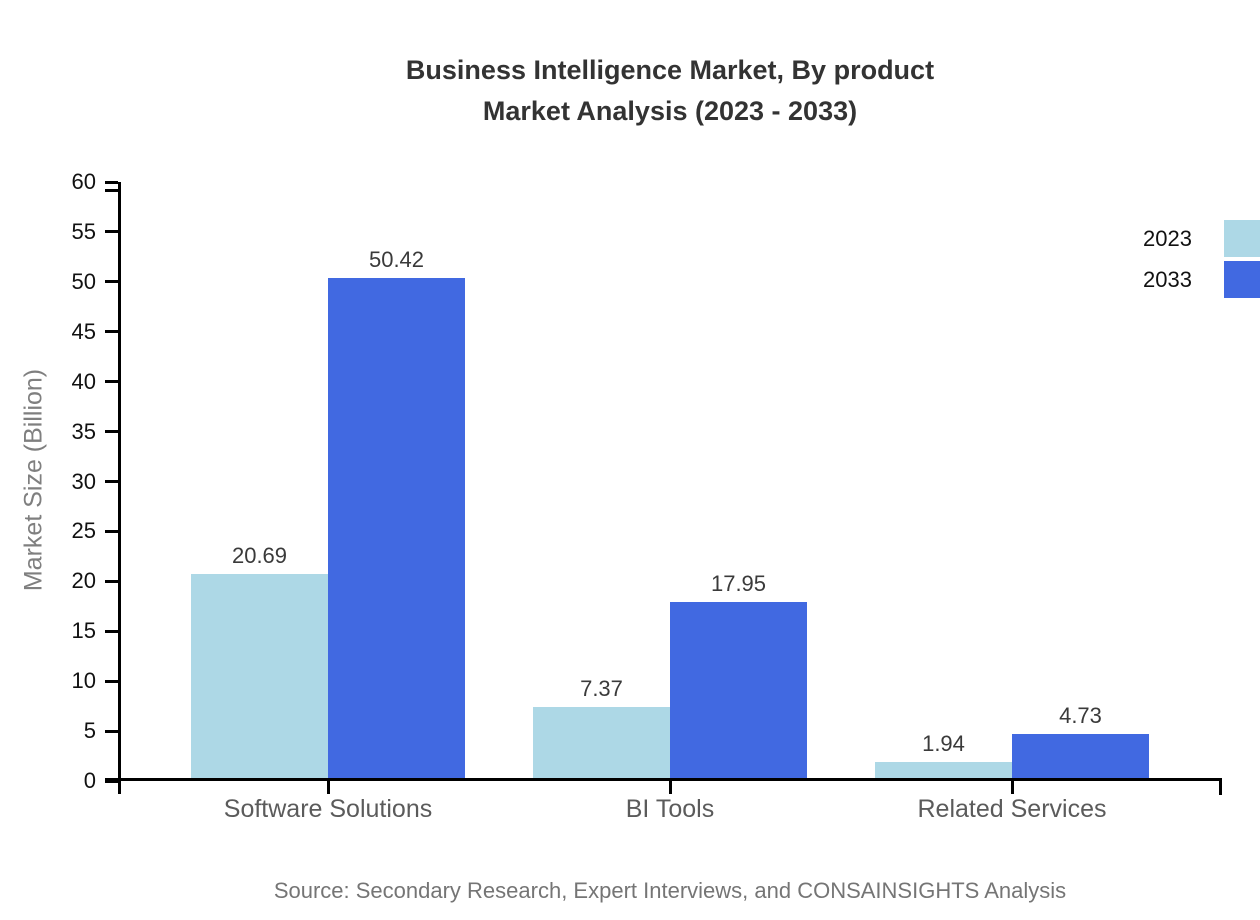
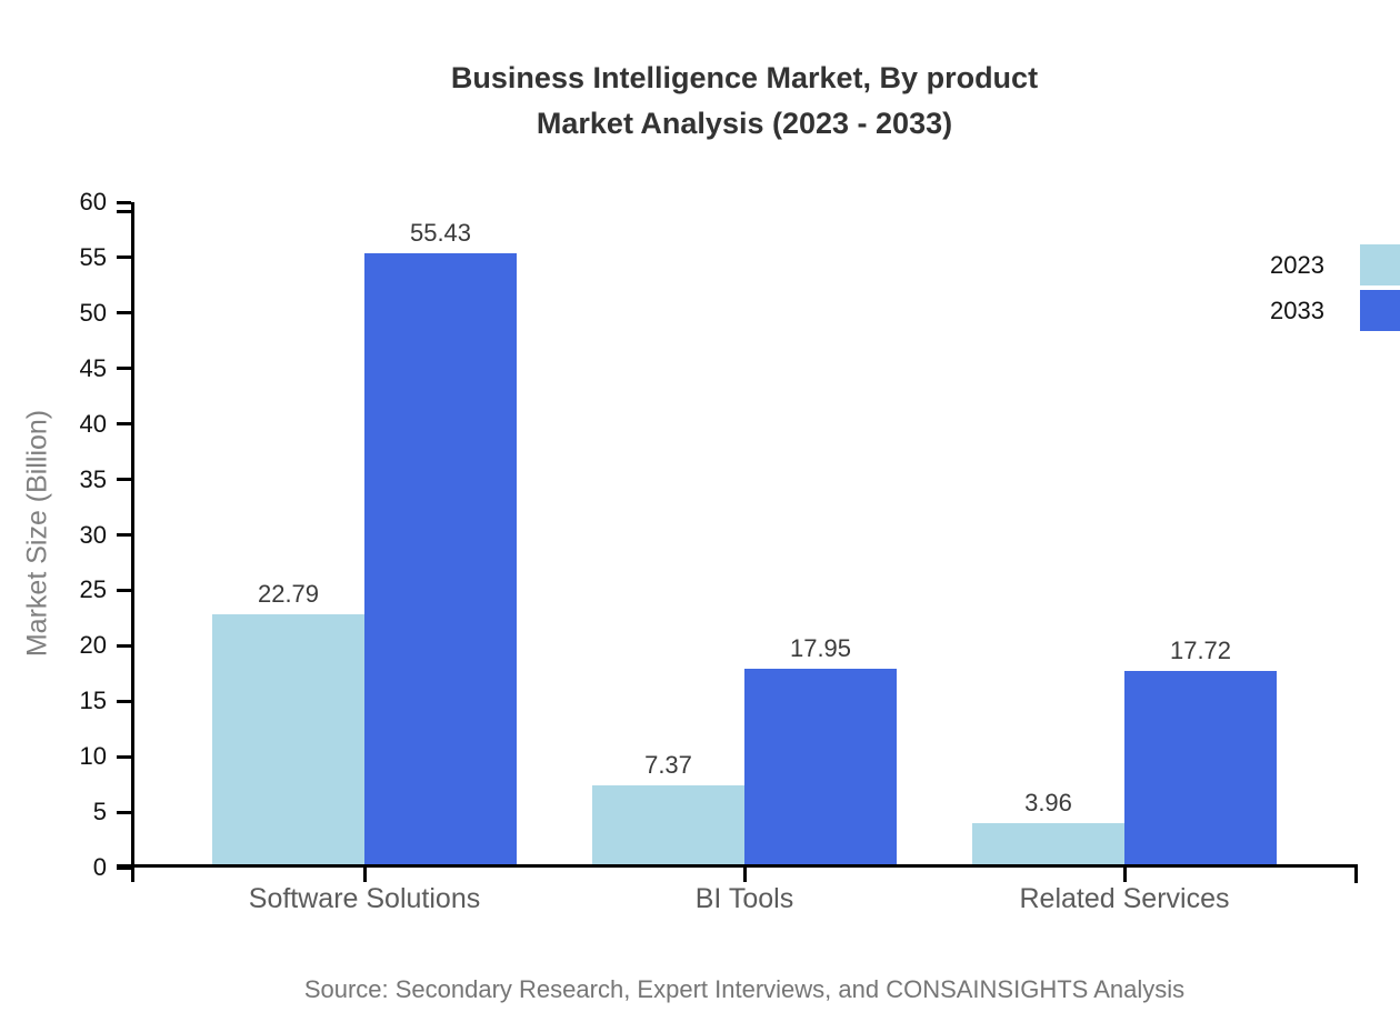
2023/Software Solutions: 20.69 -> 22.79
2033/Software Solutions: 50.42 -> 55.43
2023/Related Services: 1.94 -> 3.96
2033/Related Services: 4.73 -> 17.72
